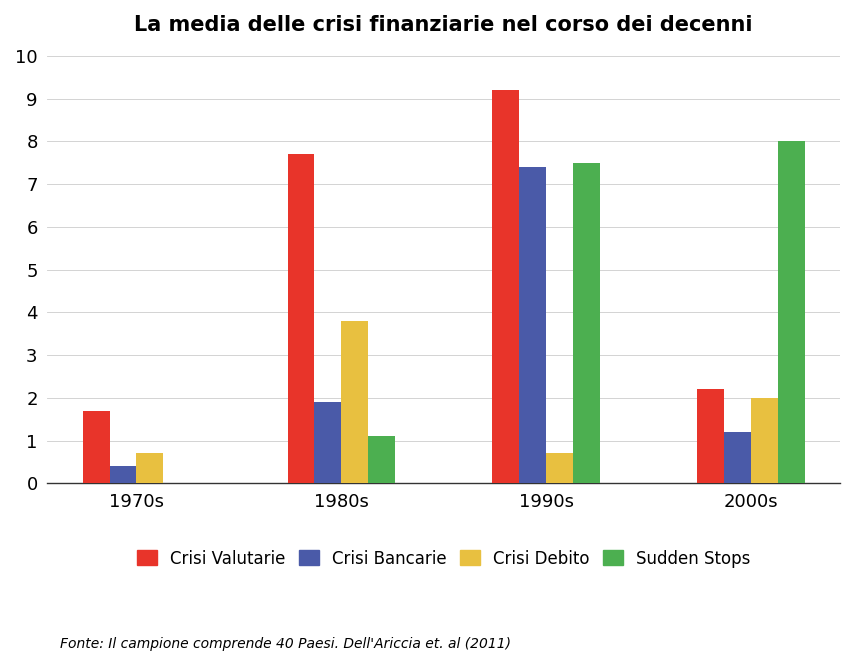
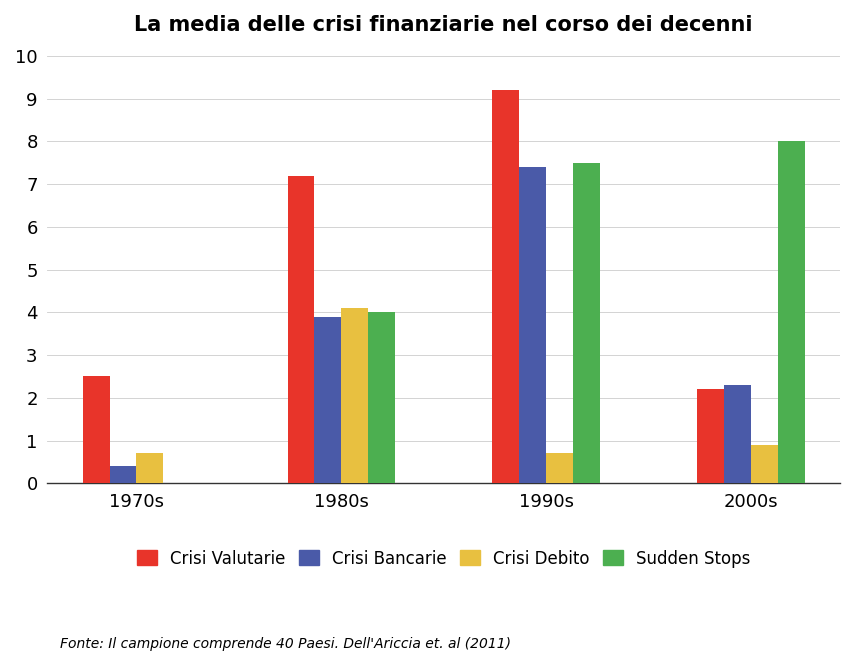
Crisi Valutarie/1970s: 1.7 -> 2.5
Crisi Valutarie/1980s: 7.7 -> 7.2
Crisi Bancarie/1980s: 1.9 -> 3.9
Crisi Debito/1980s: 3.8 -> 4.1
Sudden Stops/1980s: 1.1 -> 4.0
Crisi Bancarie/2000s: 1.2 -> 2.3
Crisi Debito/2000s: 2.0 -> 0.9
